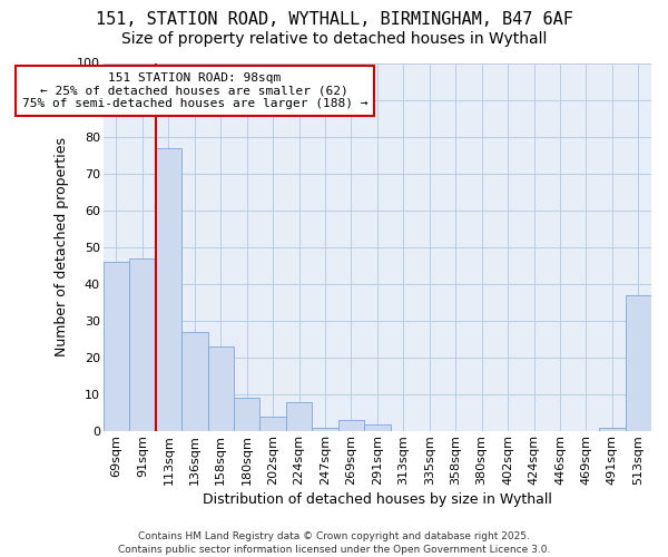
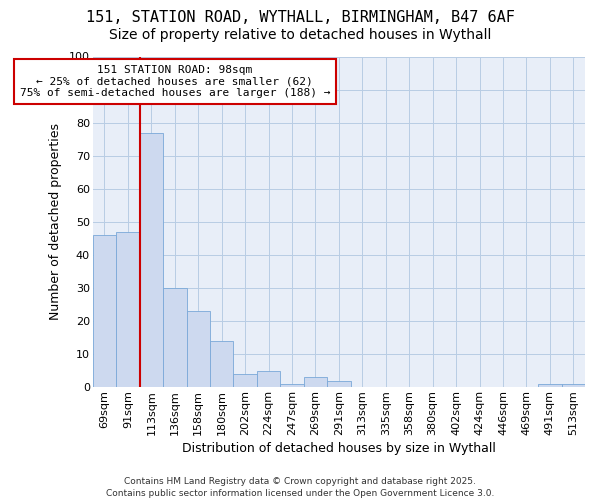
136sqm: 27 -> 30
180sqm: 9 -> 14
224sqm: 8 -> 5
513sqm: 37 -> 1
